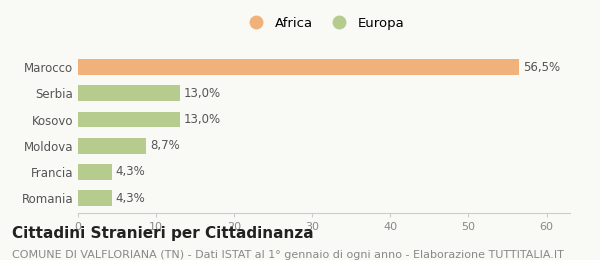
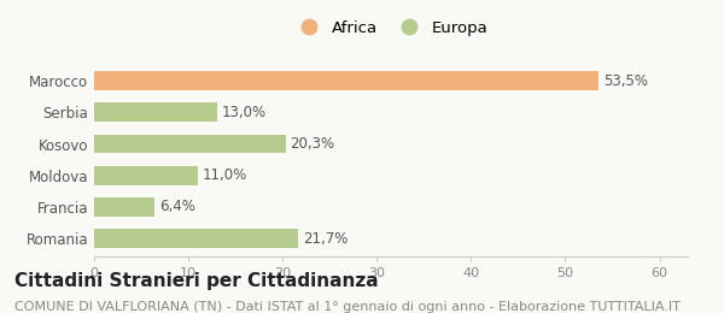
Marocco: 56,5% -> 53,5%
Kosovo: 13,0% -> 20,3%
Moldova: 8,7% -> 11,0%
Francia: 4,3% -> 6,4%
Romania: 4,3% -> 21,7%
